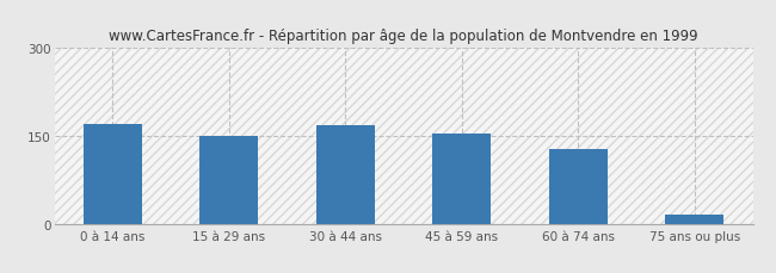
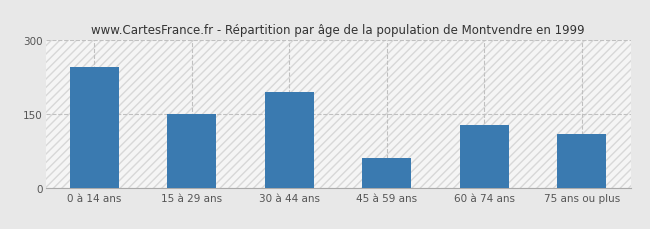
0 à 14 ans: 170 -> 245
30 à 44 ans: 168 -> 195
45 à 59 ans: 155 -> 60
75 ans ou plus: 15 -> 110
